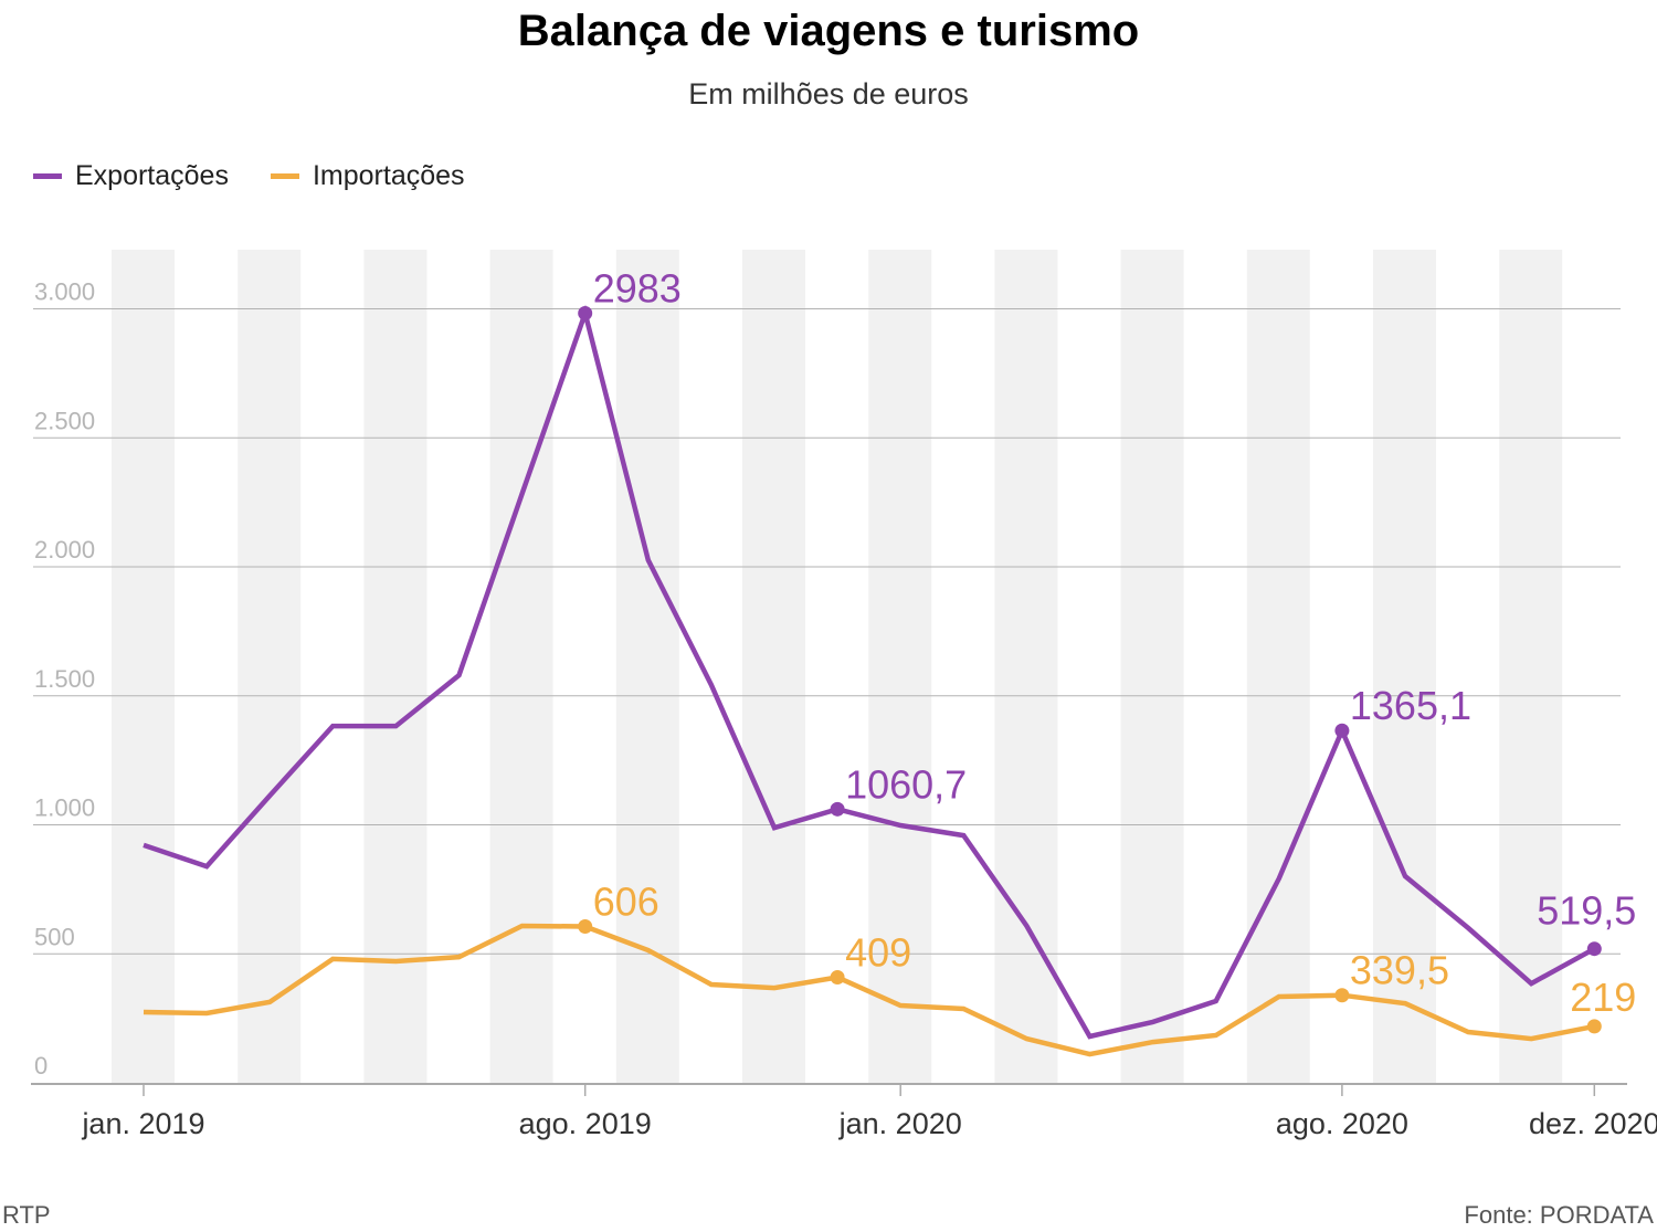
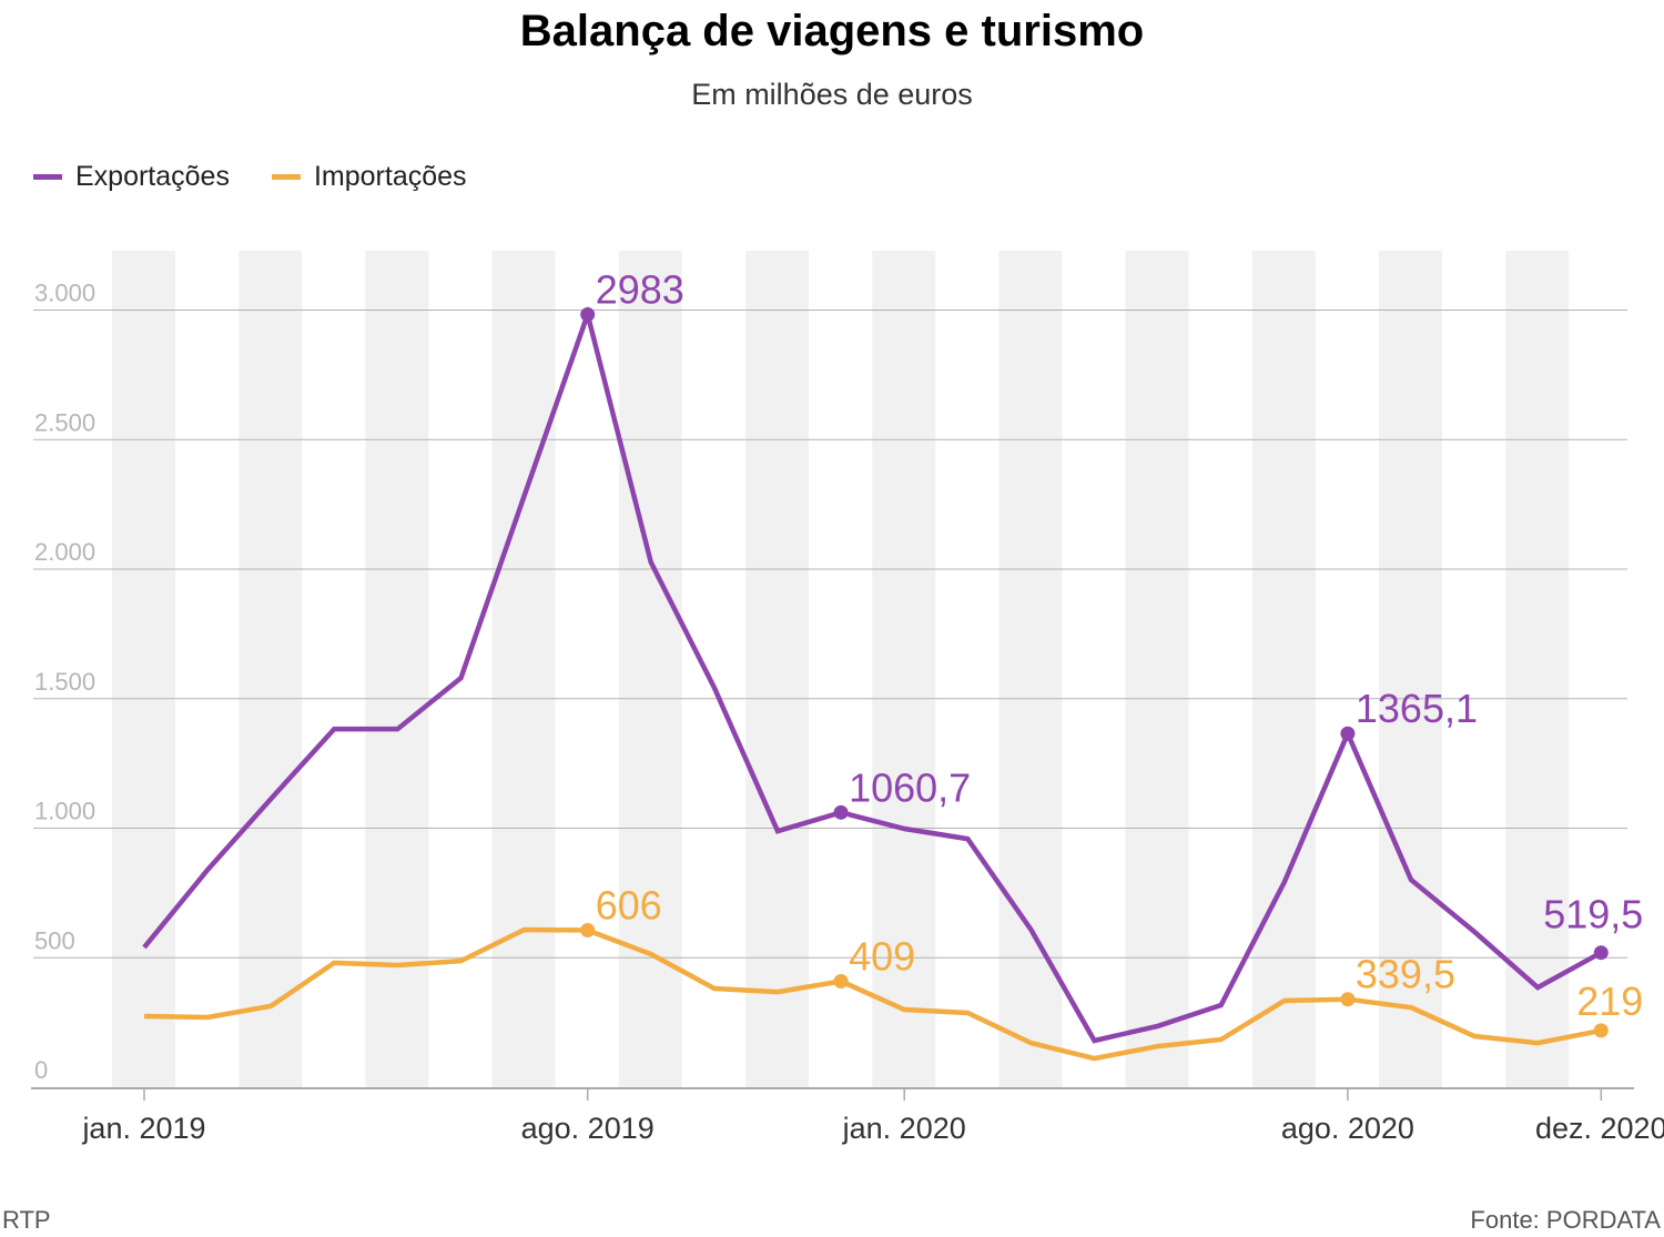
Exportações/jan. 2019: 920 -> 540
